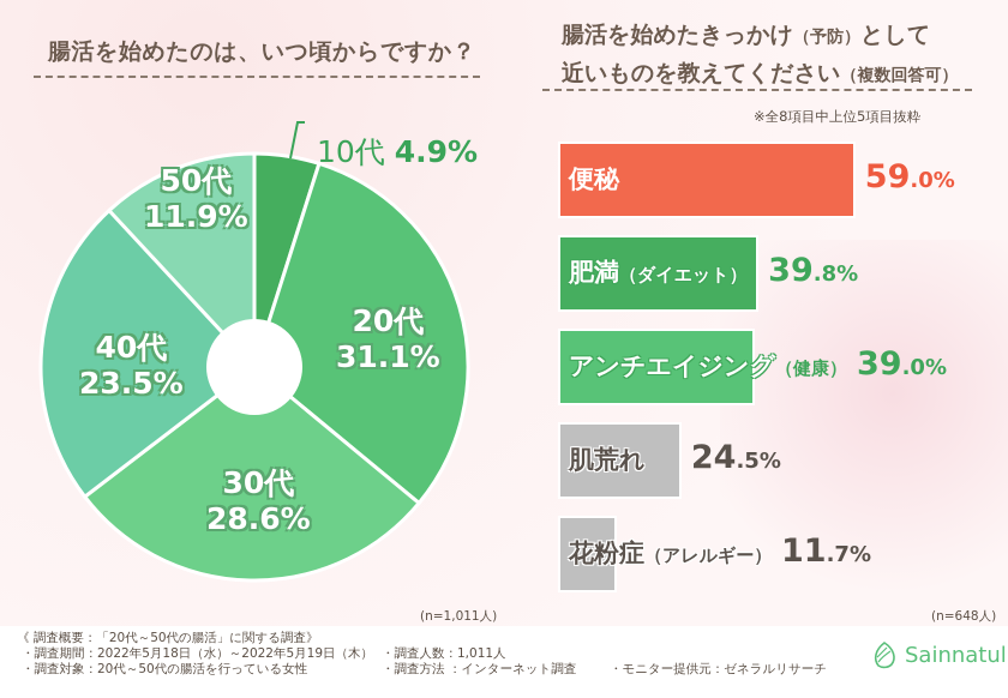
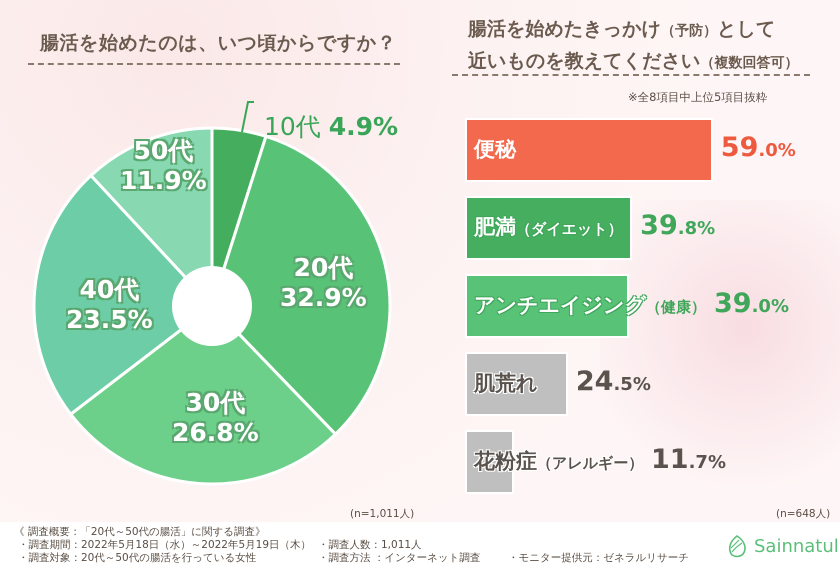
腸活を始めたのは、いつ頃からですか？/20代: 31.1% -> 32.9%
腸活を始めたのは、いつ頃からですか？/30代: 28.6% -> 26.8%
